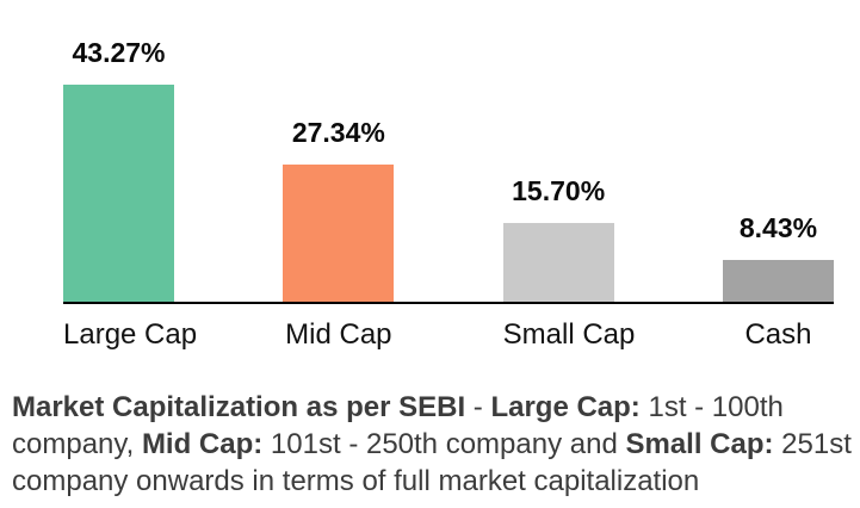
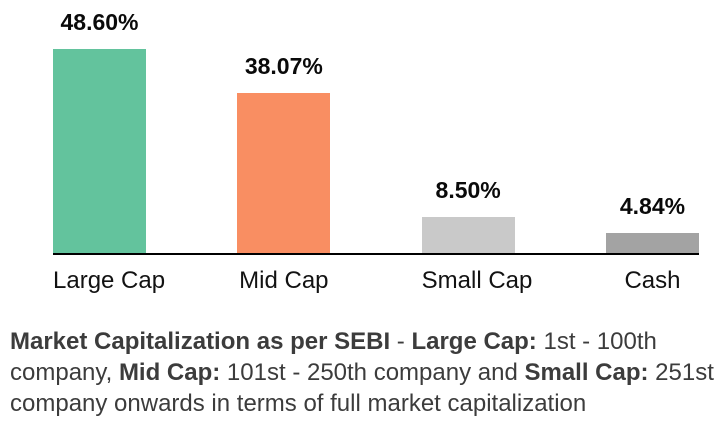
Large Cap: 43.27% -> 48.60%
Mid Cap: 27.34% -> 38.07%
Small Cap: 15.70% -> 8.50%
Cash: 8.43% -> 4.84%
